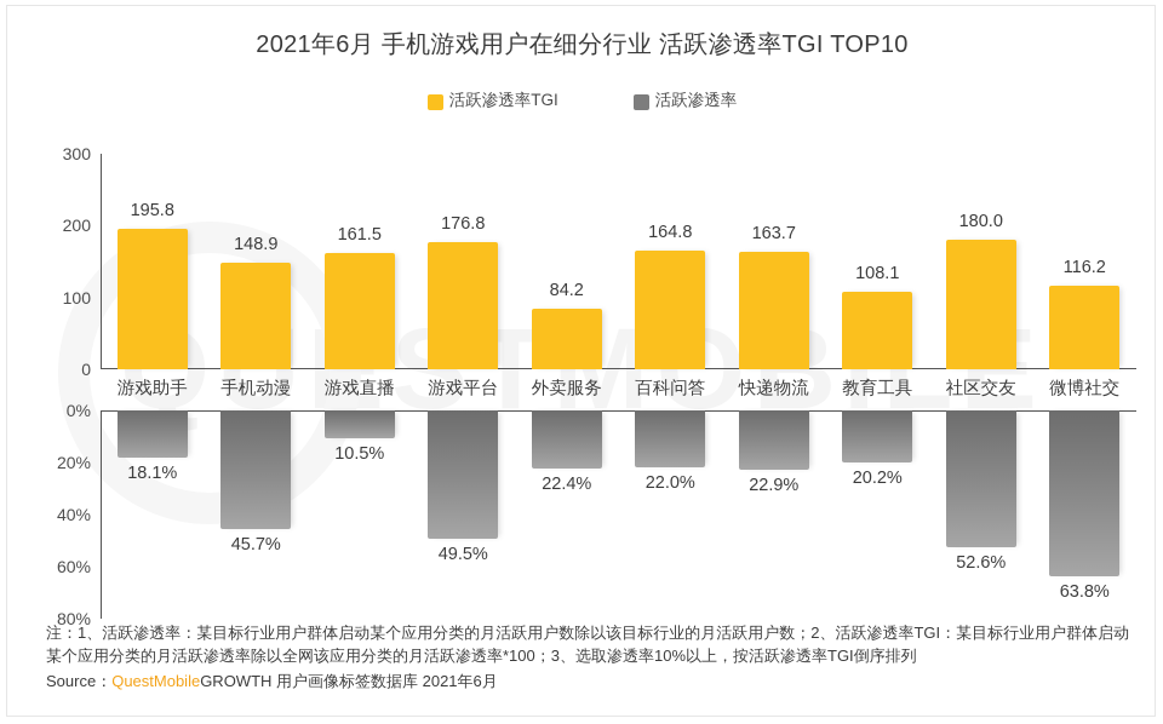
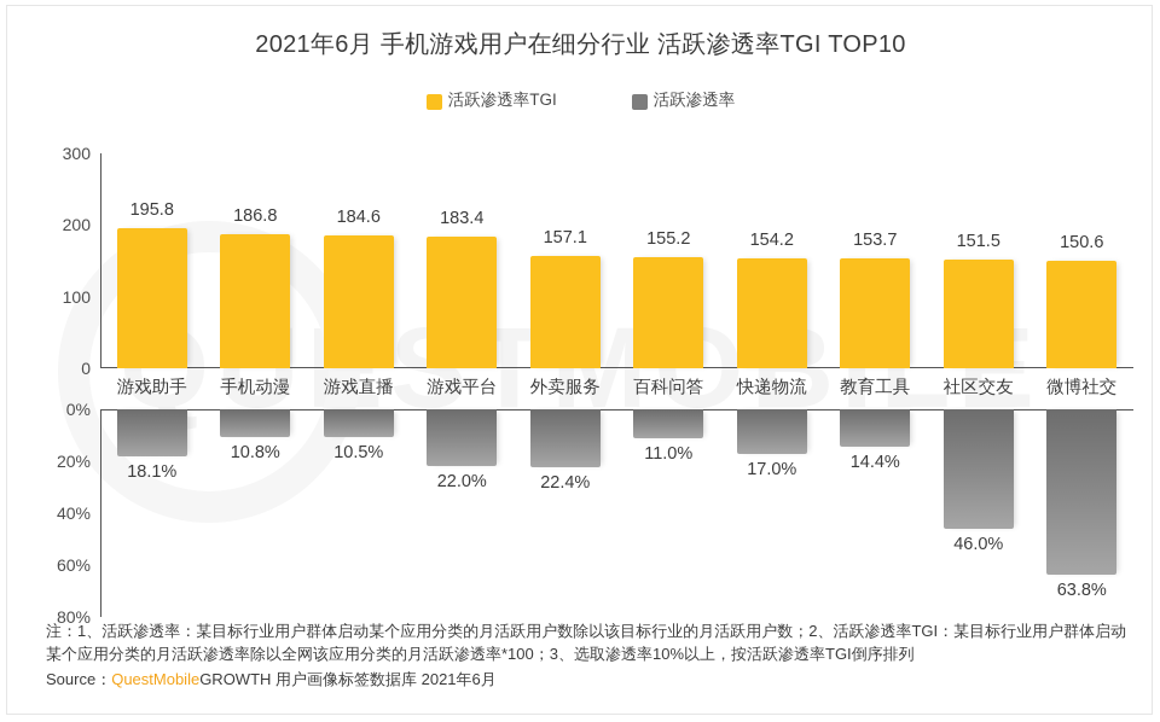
活跃渗透率TGI/手机动漫: 148.9 -> 186.8
活跃渗透率/手机动漫: 45.7% -> 10.8%
活跃渗透率TGI/游戏直播: 161.5 -> 184.6
活跃渗透率TGI/游戏平台: 176.8 -> 183.4
活跃渗透率/游戏平台: 49.5% -> 22.0%
活跃渗透率TGI/外卖服务: 84.2 -> 157.1
活跃渗透率TGI/百科问答: 164.8 -> 155.2
活跃渗透率/百科问答: 22.0% -> 11.0%
活跃渗透率TGI/快递物流: 163.7 -> 154.2
活跃渗透率/快递物流: 22.9% -> 17.0%
活跃渗透率TGI/教育工具: 108.1 -> 153.7
活跃渗透率/教育工具: 20.2% -> 14.4%
活跃渗透率TGI/社区交友: 180.0 -> 151.5
活跃渗透率/社区交友: 52.6% -> 46.0%
活跃渗透率TGI/微博社交: 116.2 -> 150.6
